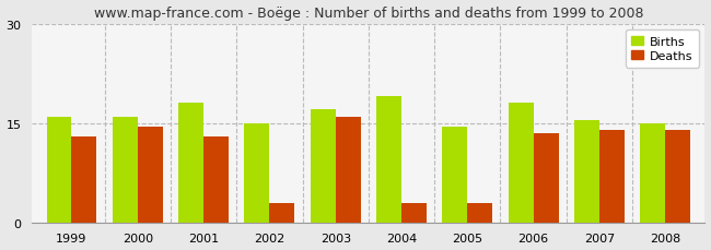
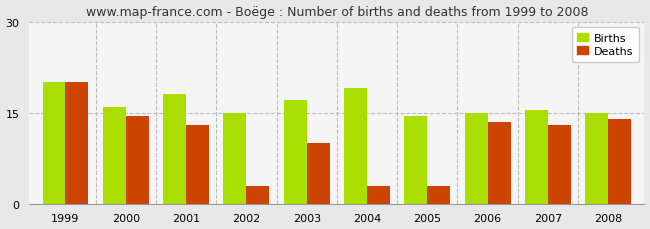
Births/1999: 16.0 -> 20.0
Deaths/1999: 13.0 -> 20.0
Deaths/2003: 16.0 -> 10.0
Births/2006: 18.0 -> 15.0
Deaths/2007: 14.0 -> 13.0
